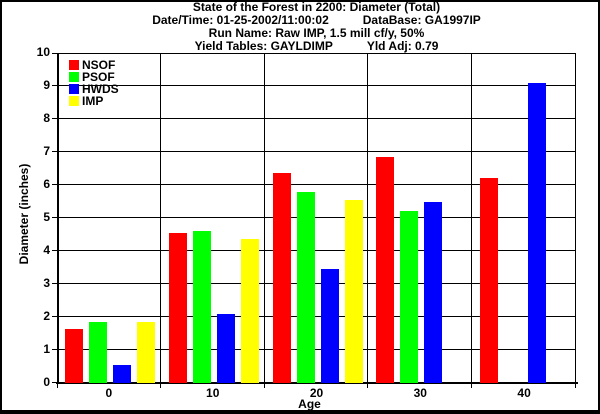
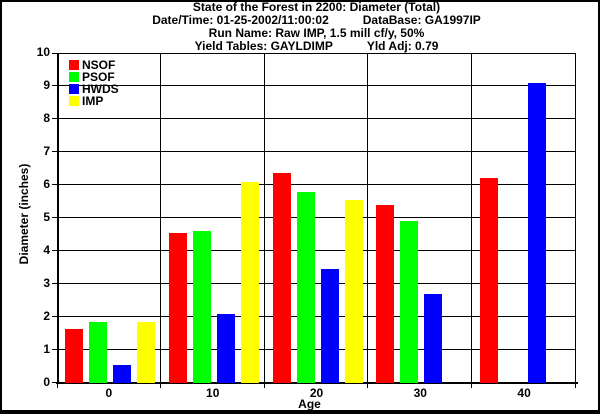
IMP/10: 4.3 -> 6.1
NSOF/30: 6.8 -> 5.4
PSOF/30: 5.2 -> 4.9
HWDS/30: 5.5 -> 2.7
